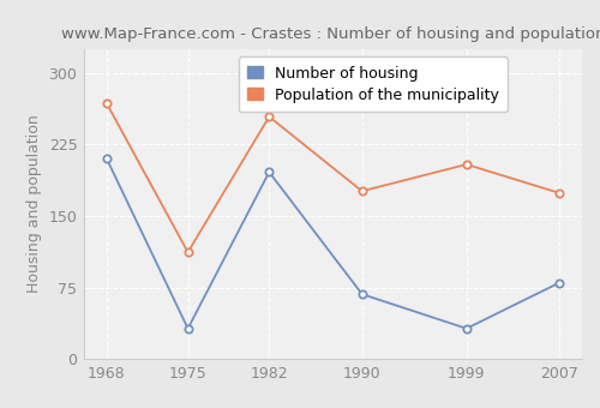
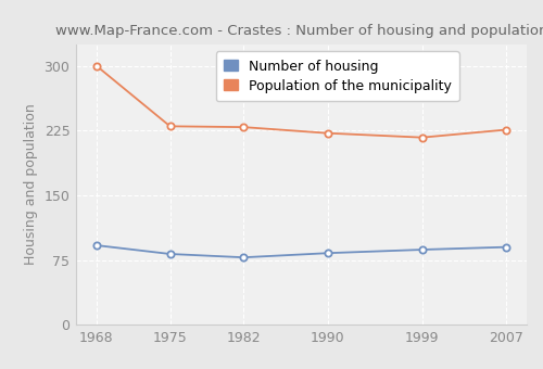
Number of housing/1968: 210 -> 92
Population of the municipality/1968: 268 -> 300
Number of housing/1975: 32 -> 82
Population of the municipality/1975: 112 -> 230
Number of housing/1982: 196 -> 78
Population of the municipality/1982: 254 -> 229
Number of housing/1990: 68 -> 83
Population of the municipality/1990: 176 -> 222
Number of housing/1999: 32 -> 87
Population of the municipality/1999: 204 -> 217
Number of housing/2007: 80 -> 90
Population of the municipality/2007: 174 -> 226
